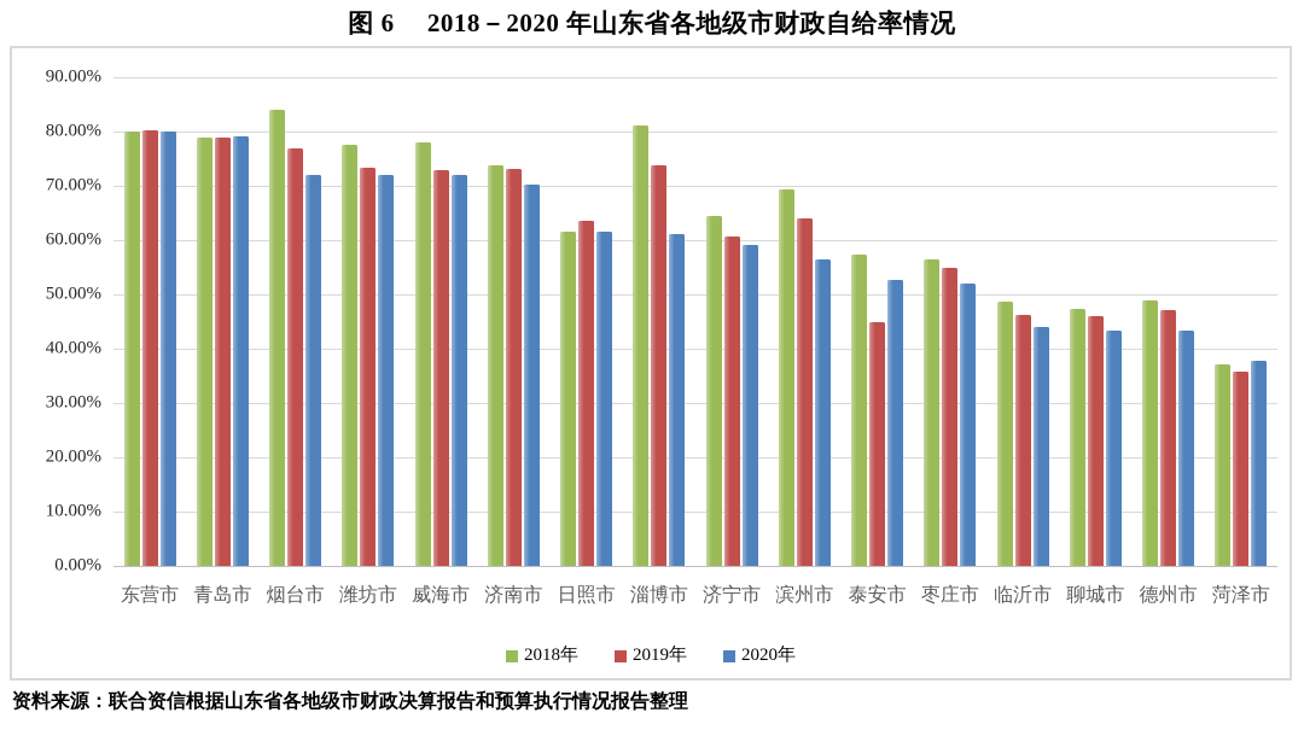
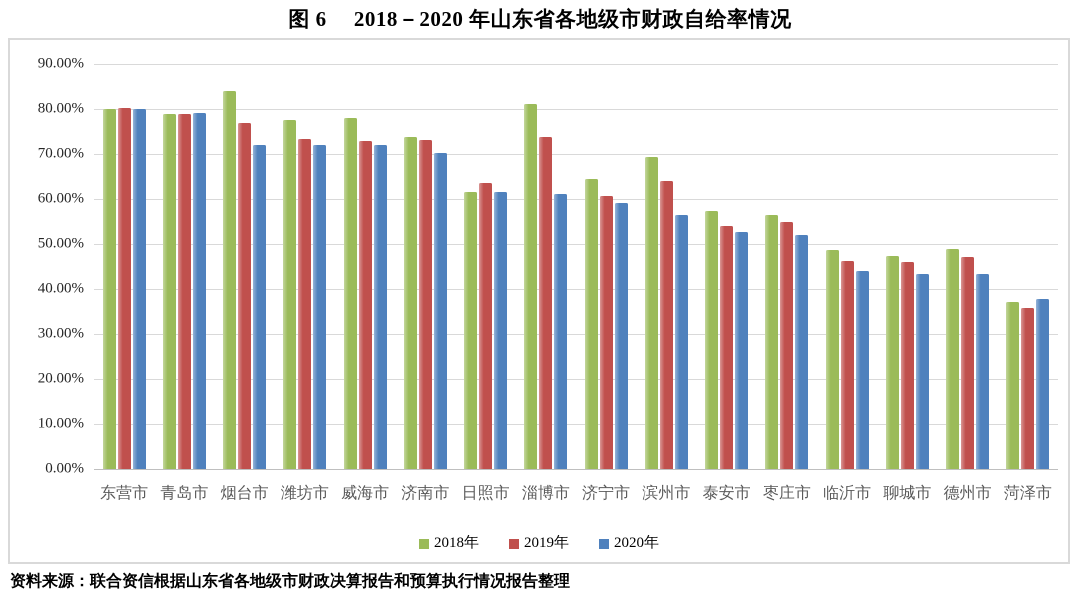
2019年/泰安市: 45% -> 54%
